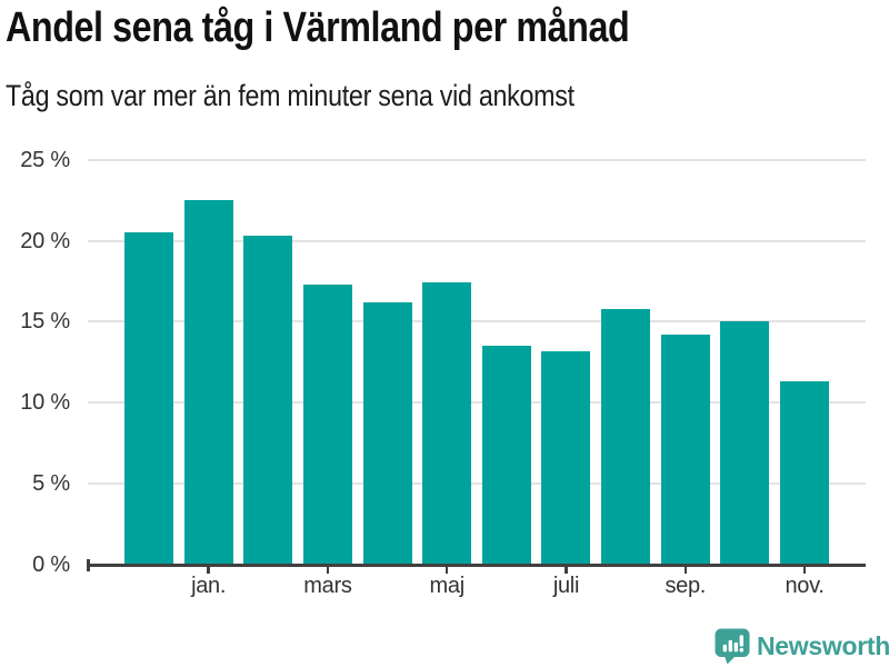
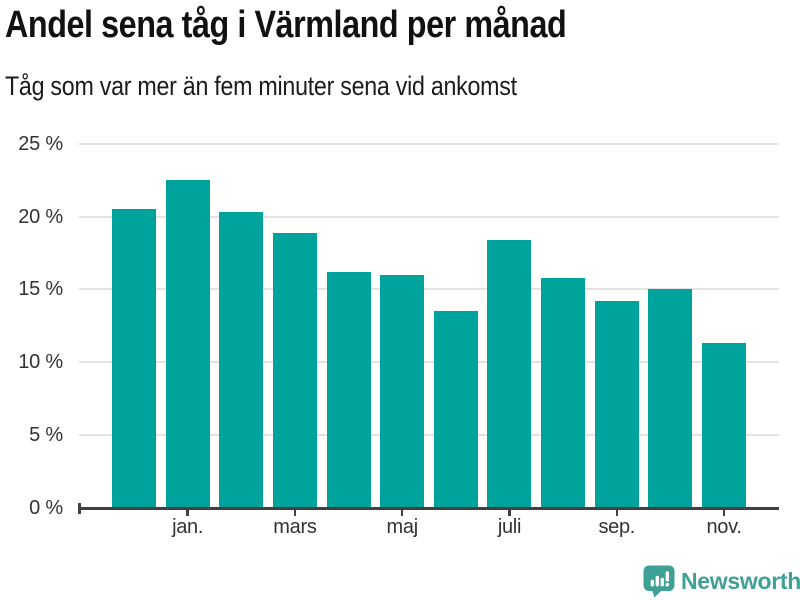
mars: 17.3% -> 18.9%
maj: 17.4% -> 16.0%
juli: 13.2% -> 18.4%
